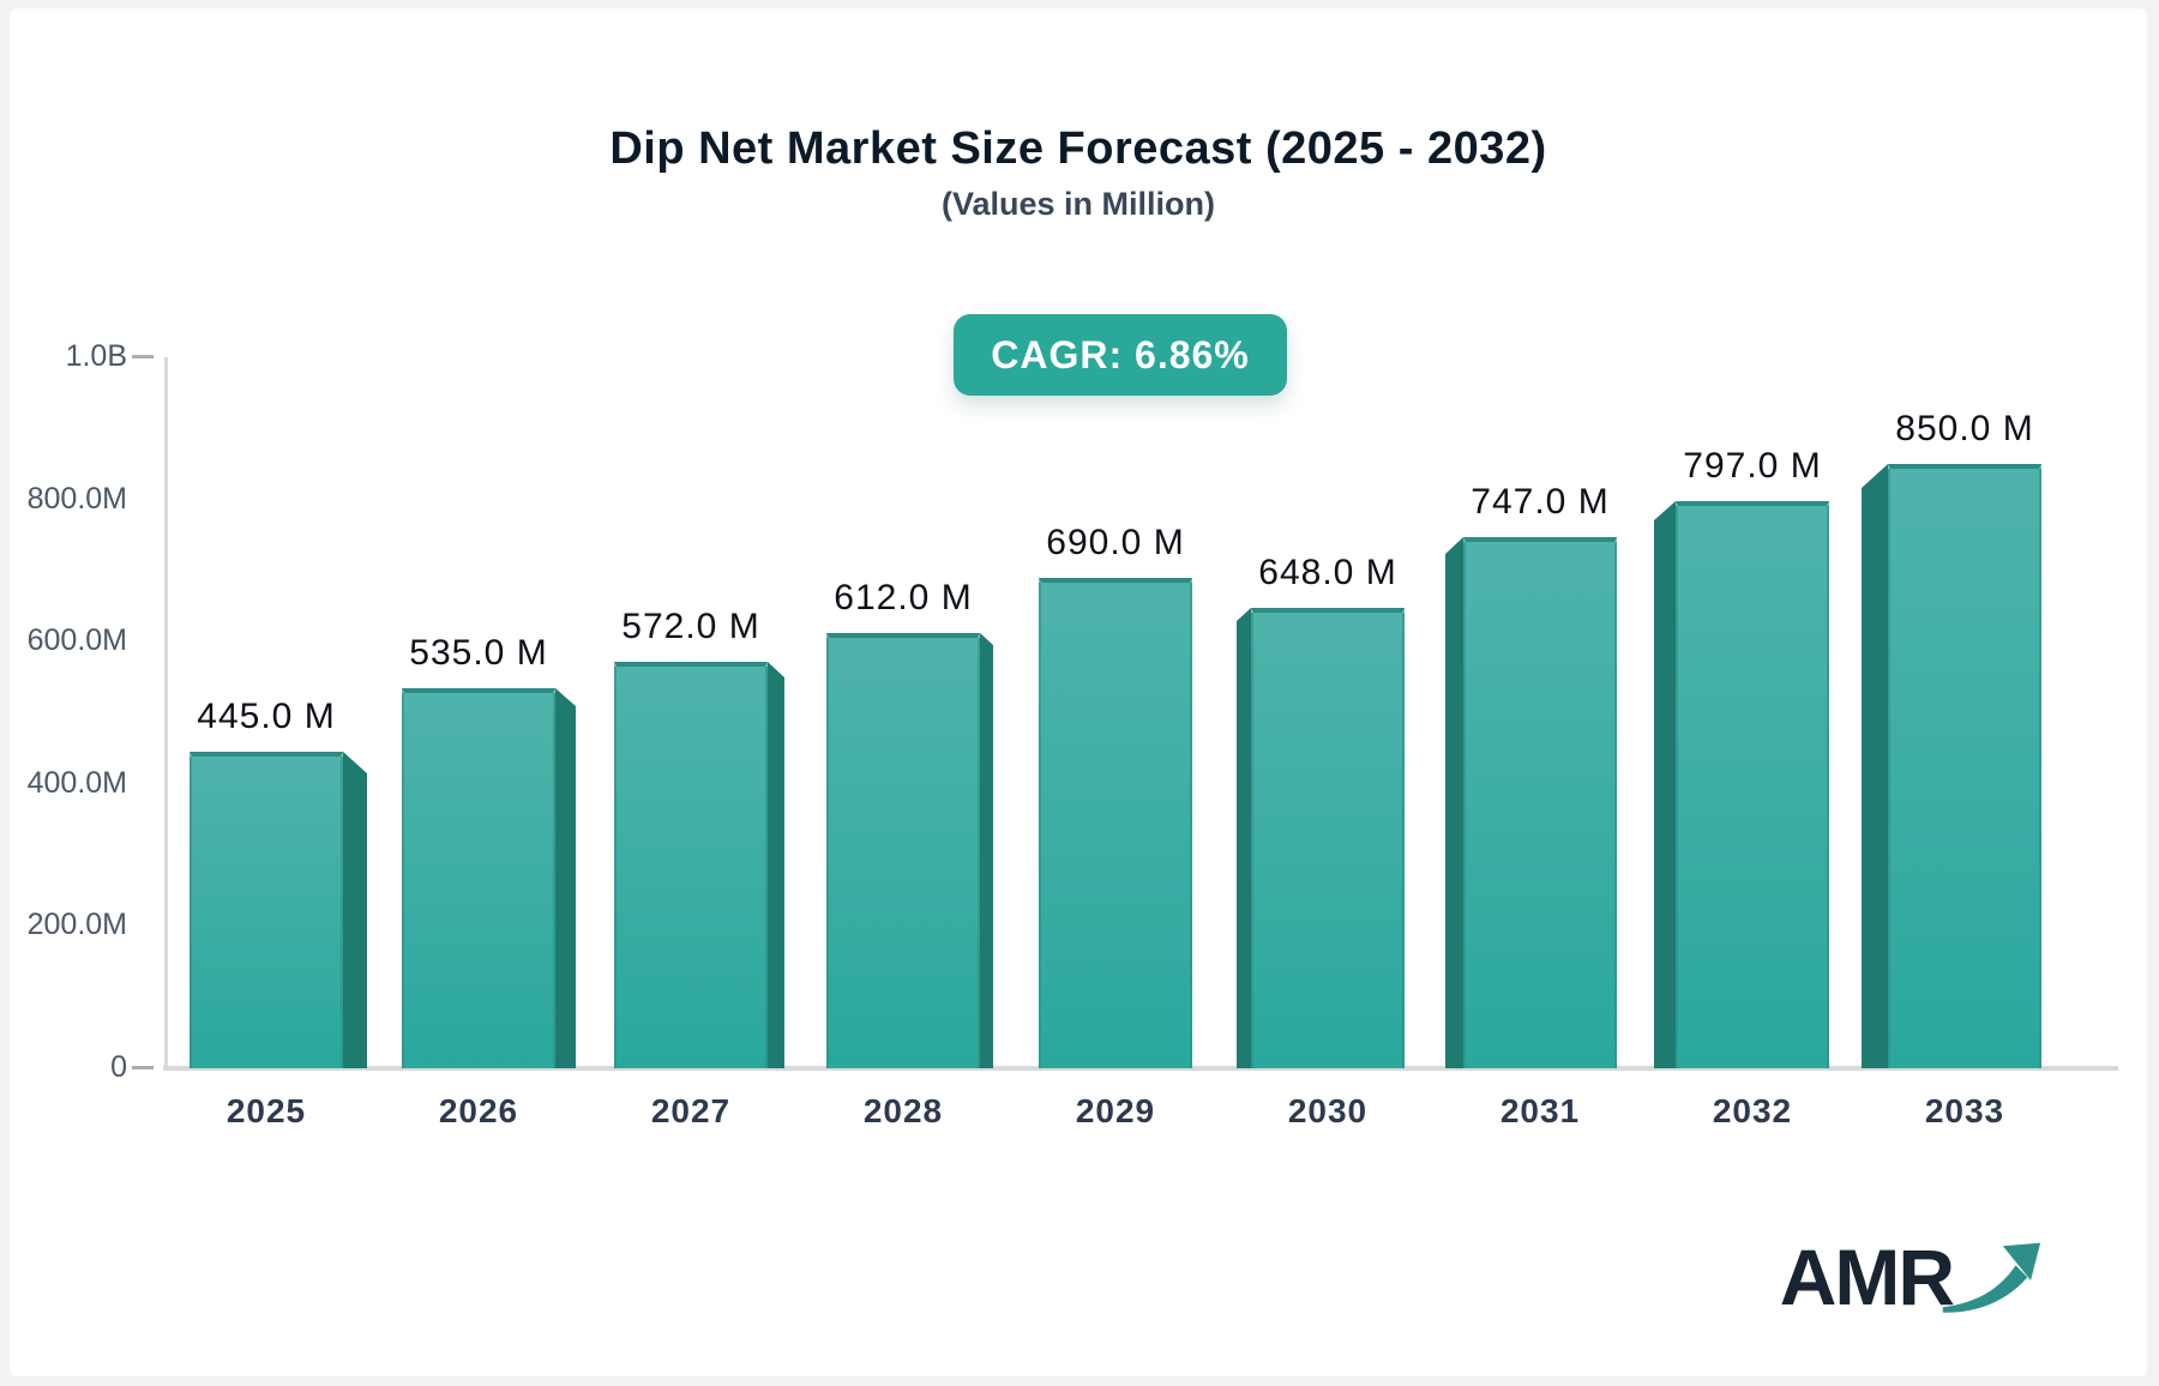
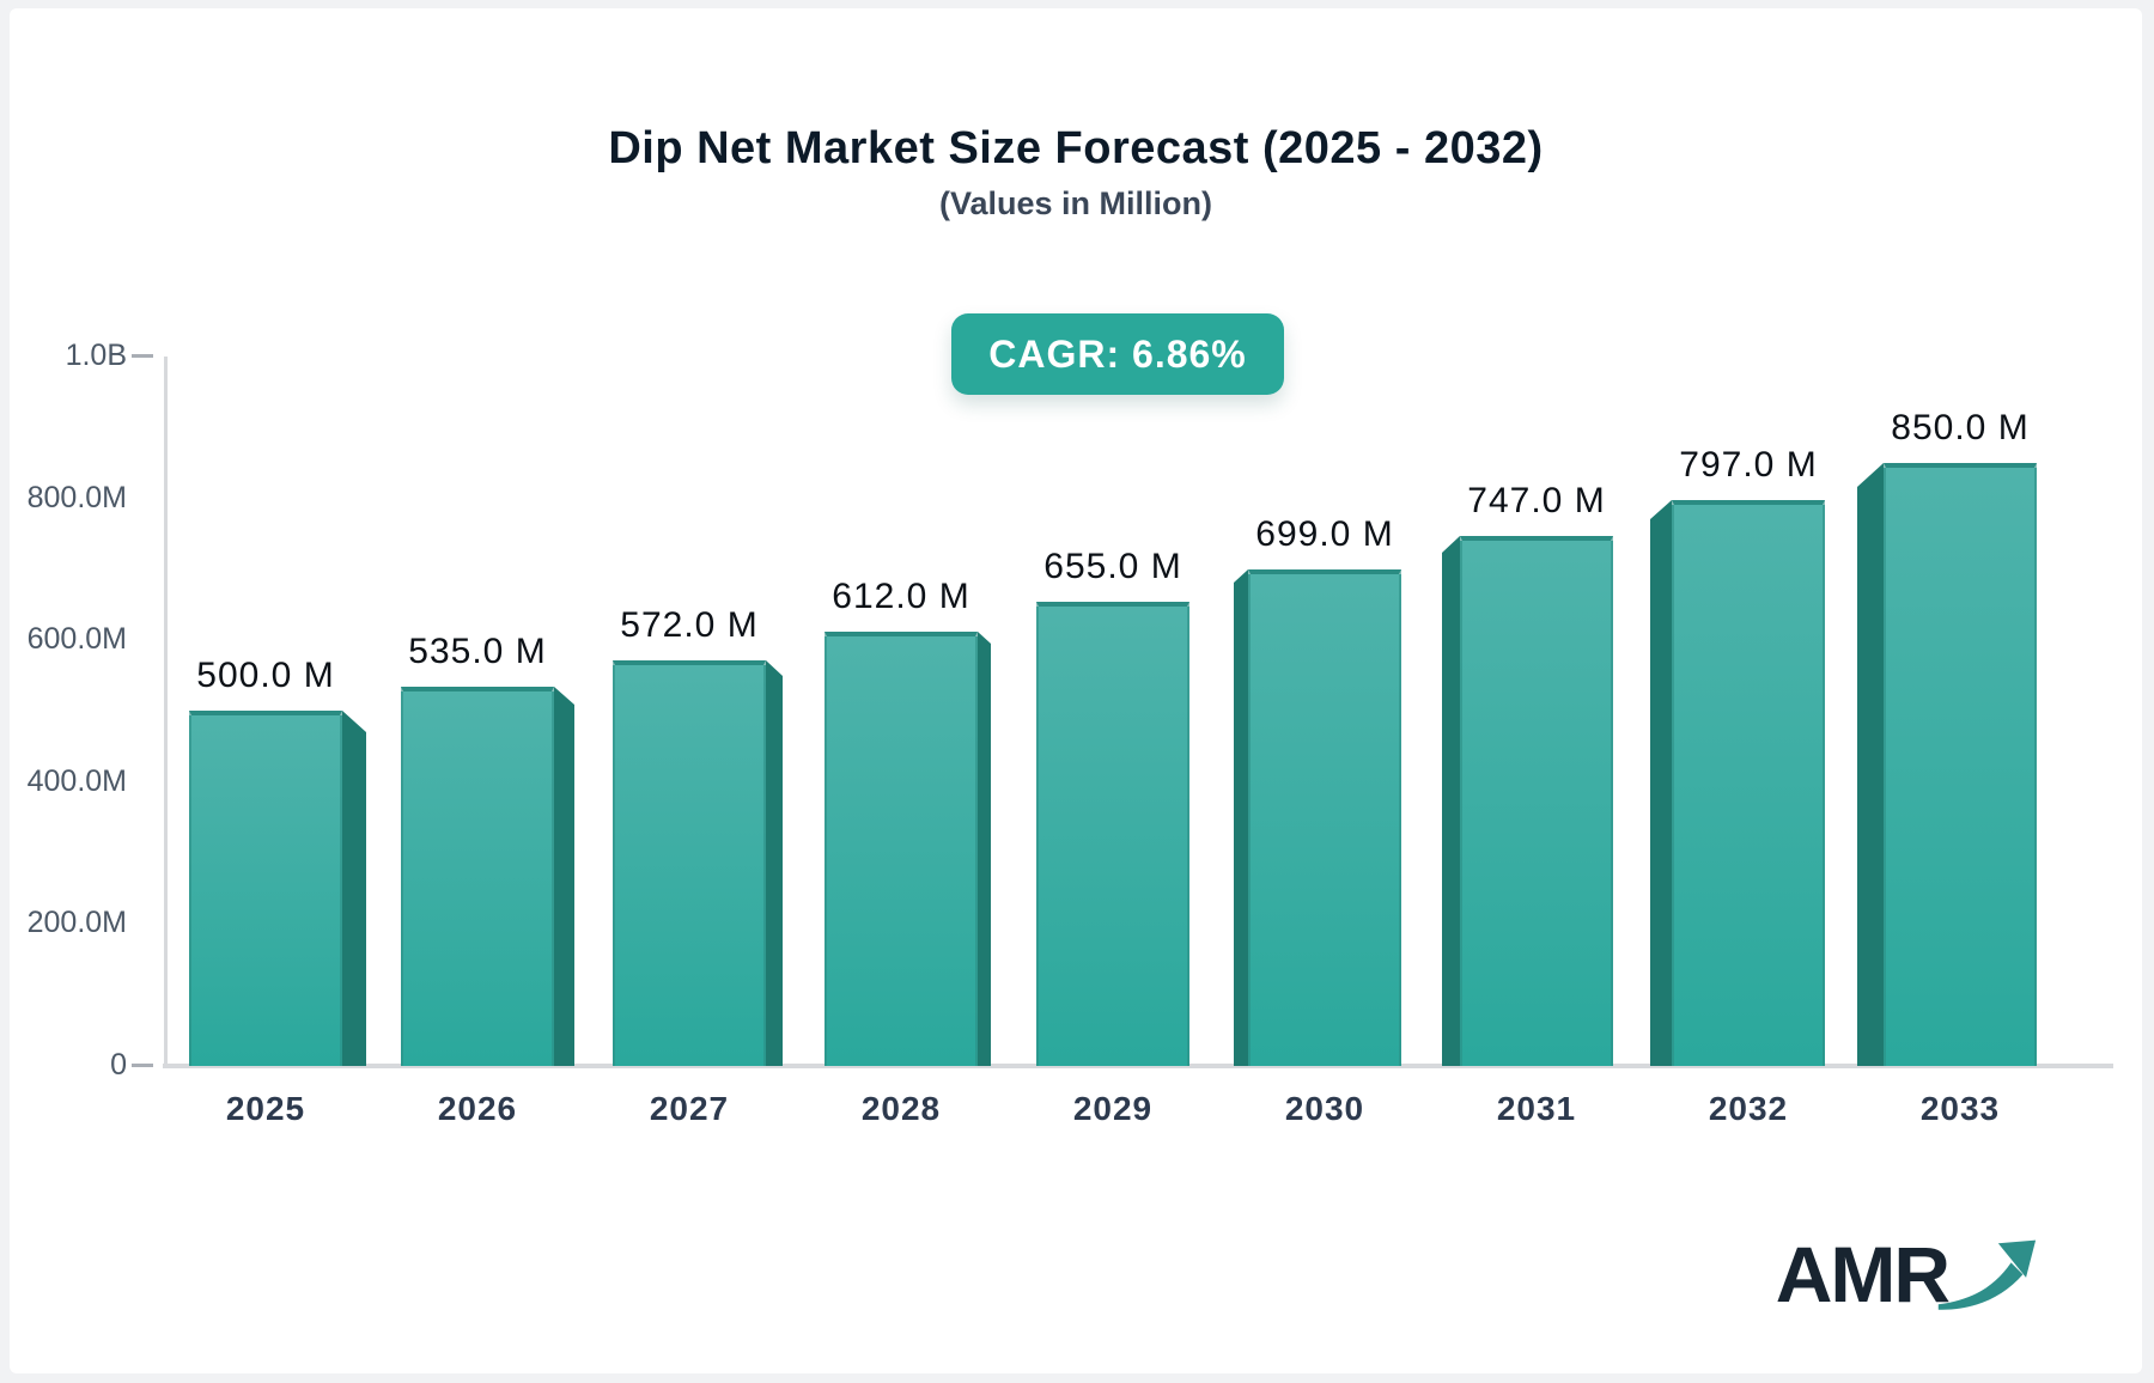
2025: 445.0 -> 500.0
2029: 690.0 -> 655.0
2030: 648.0 -> 699.0
